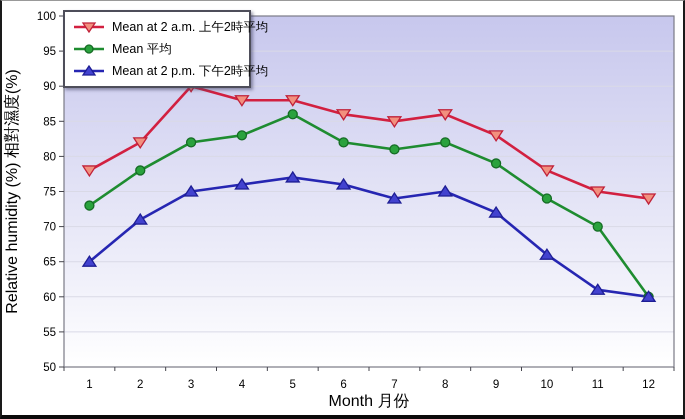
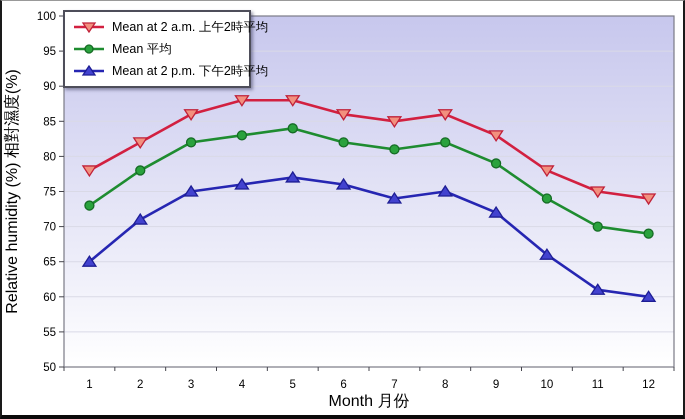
Mean at 2 a.m. 上午2時平均/3: 90 -> 86
Mean 平均/5: 86 -> 84
Mean 平均/12: 60 -> 69
